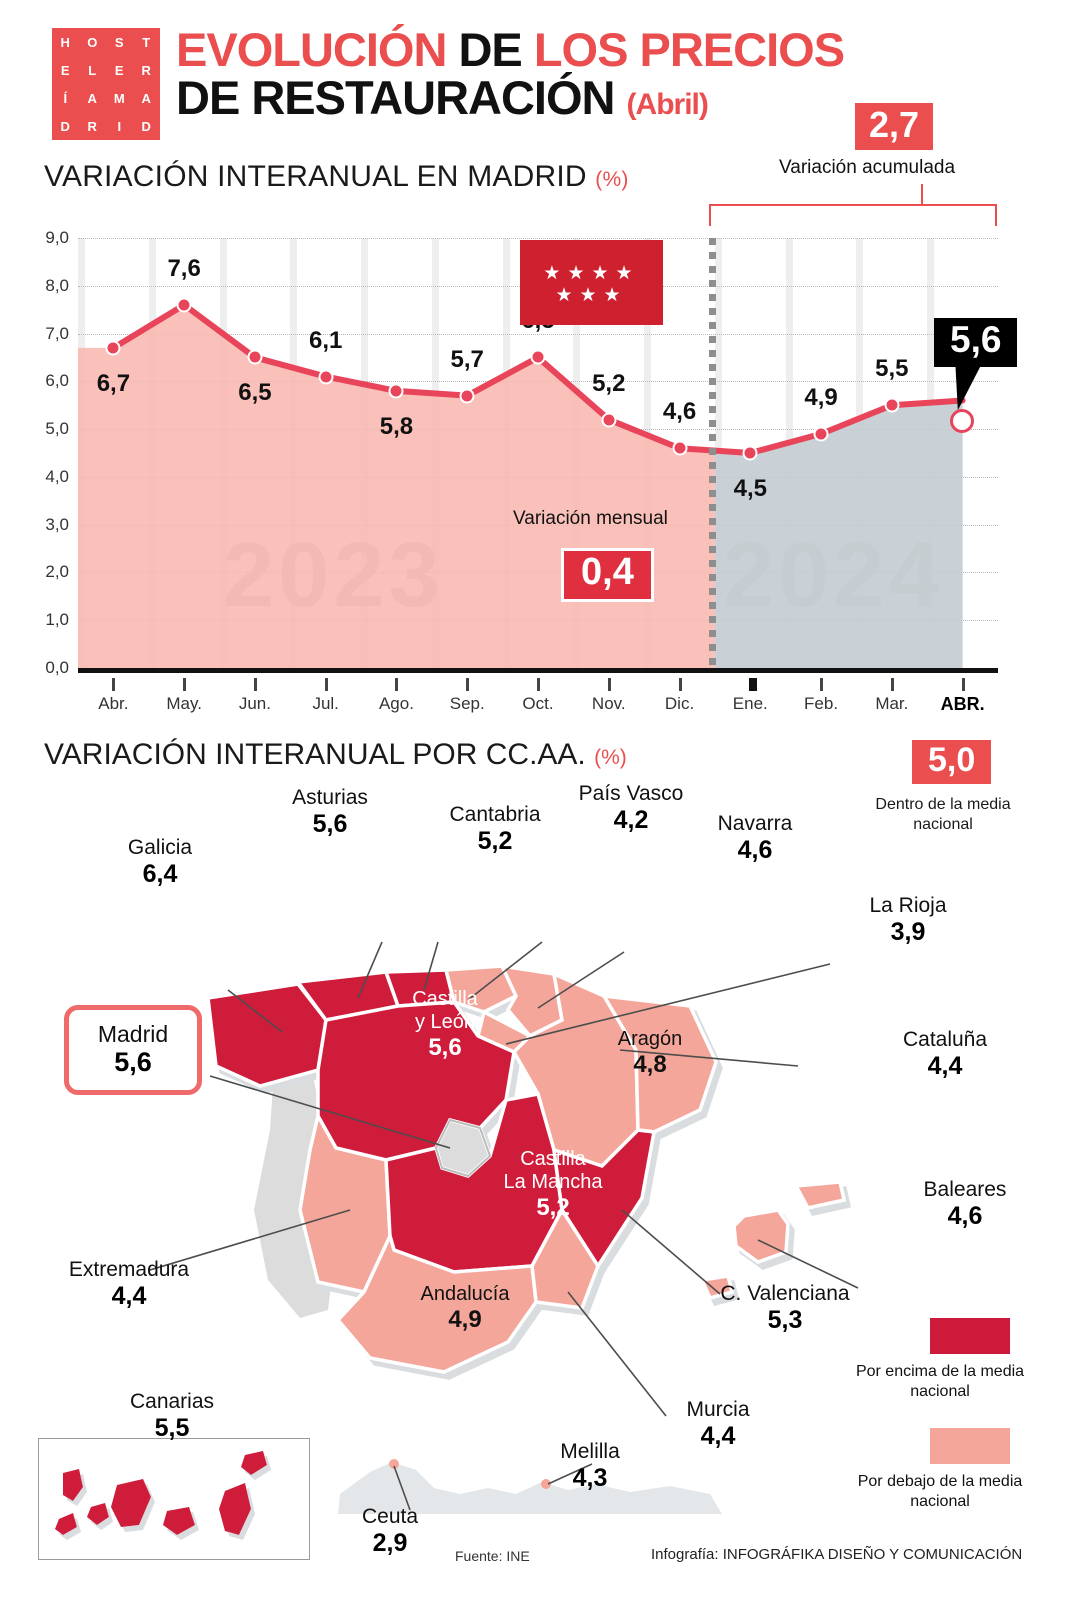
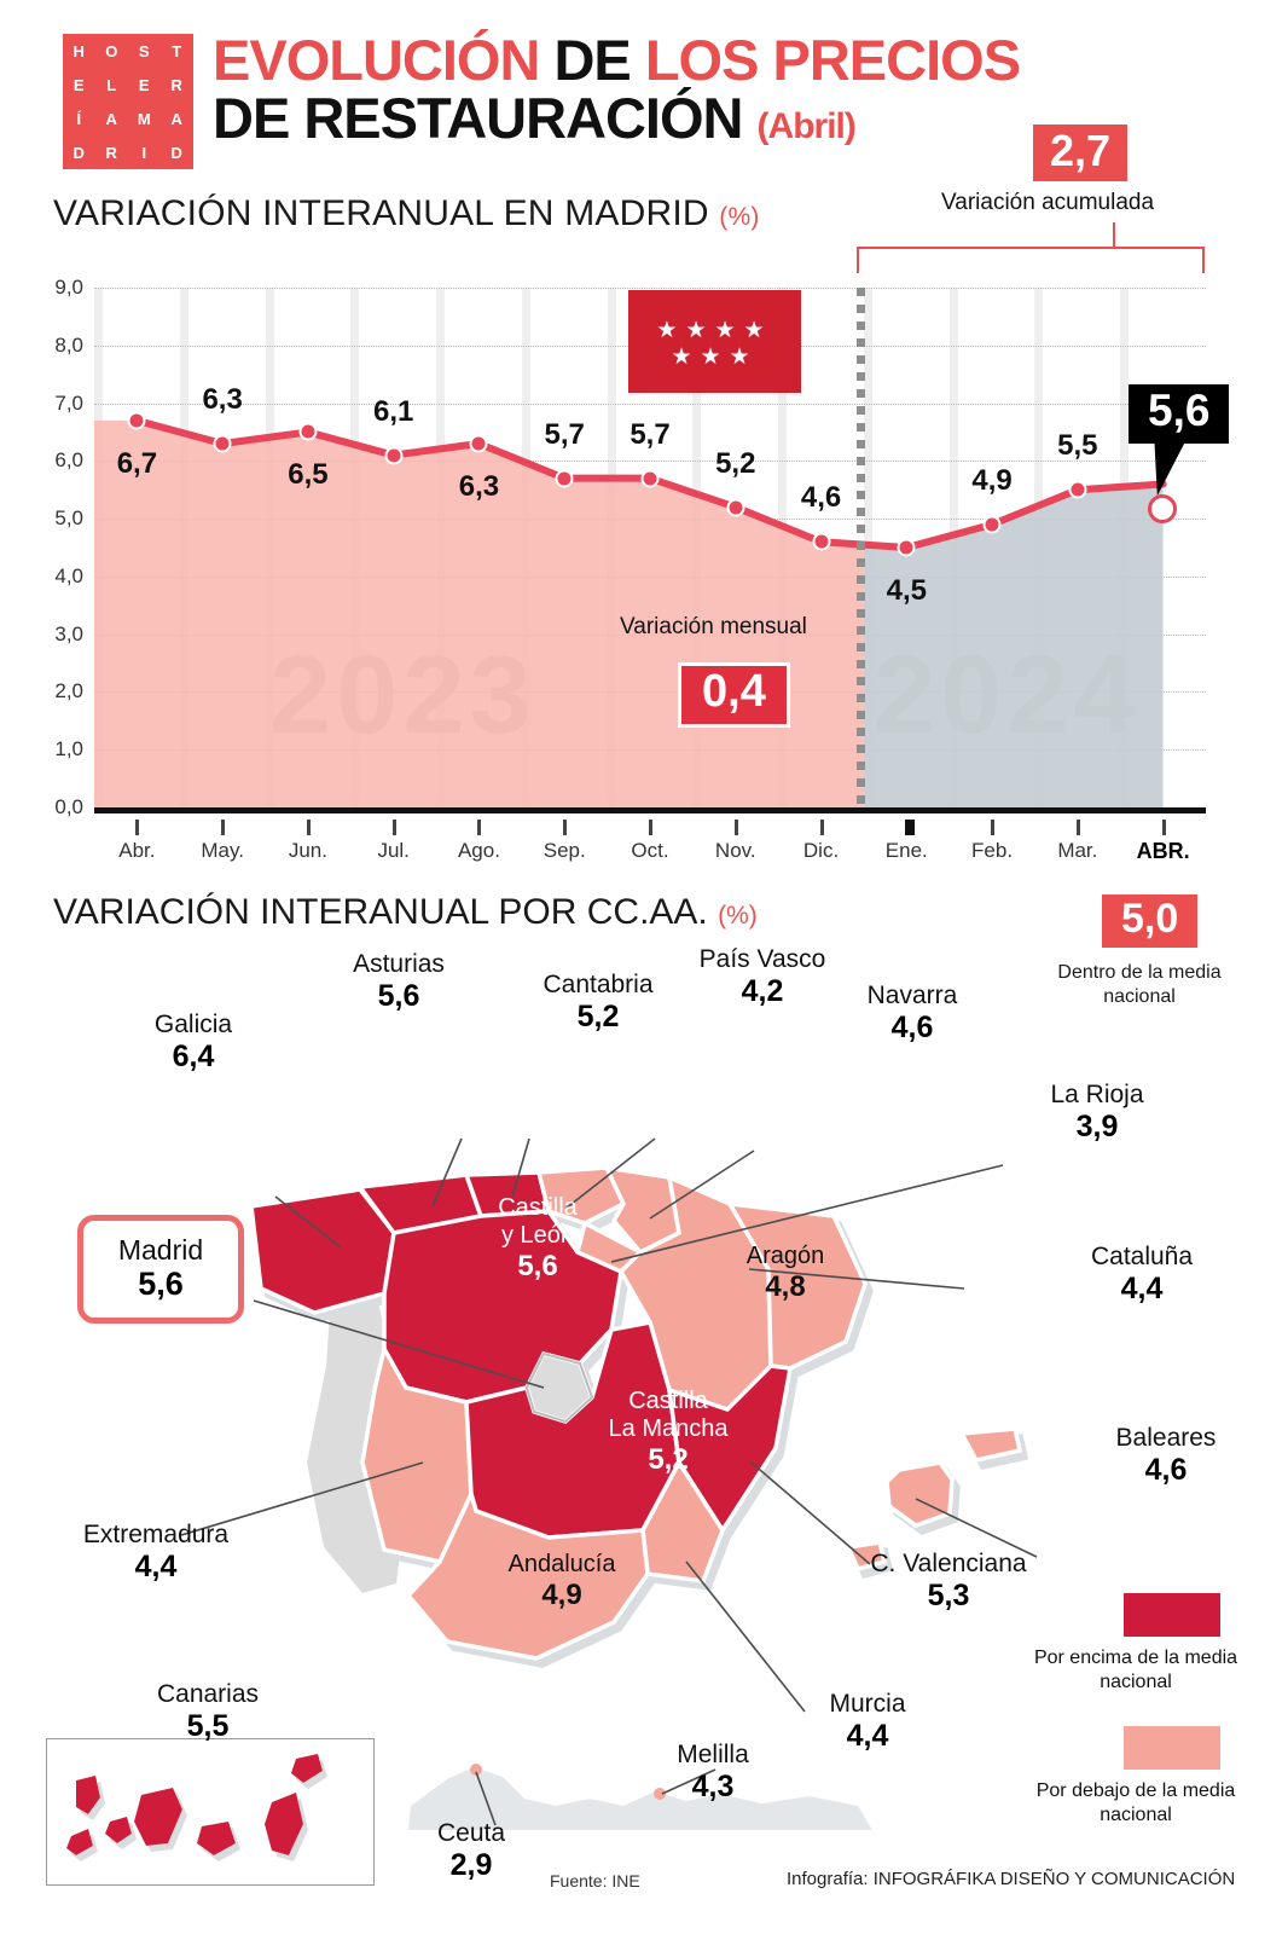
May.: 7,6 -> 6,3
Ago.: 5,8 -> 6,3
Oct.: 6,5 -> 5,7
